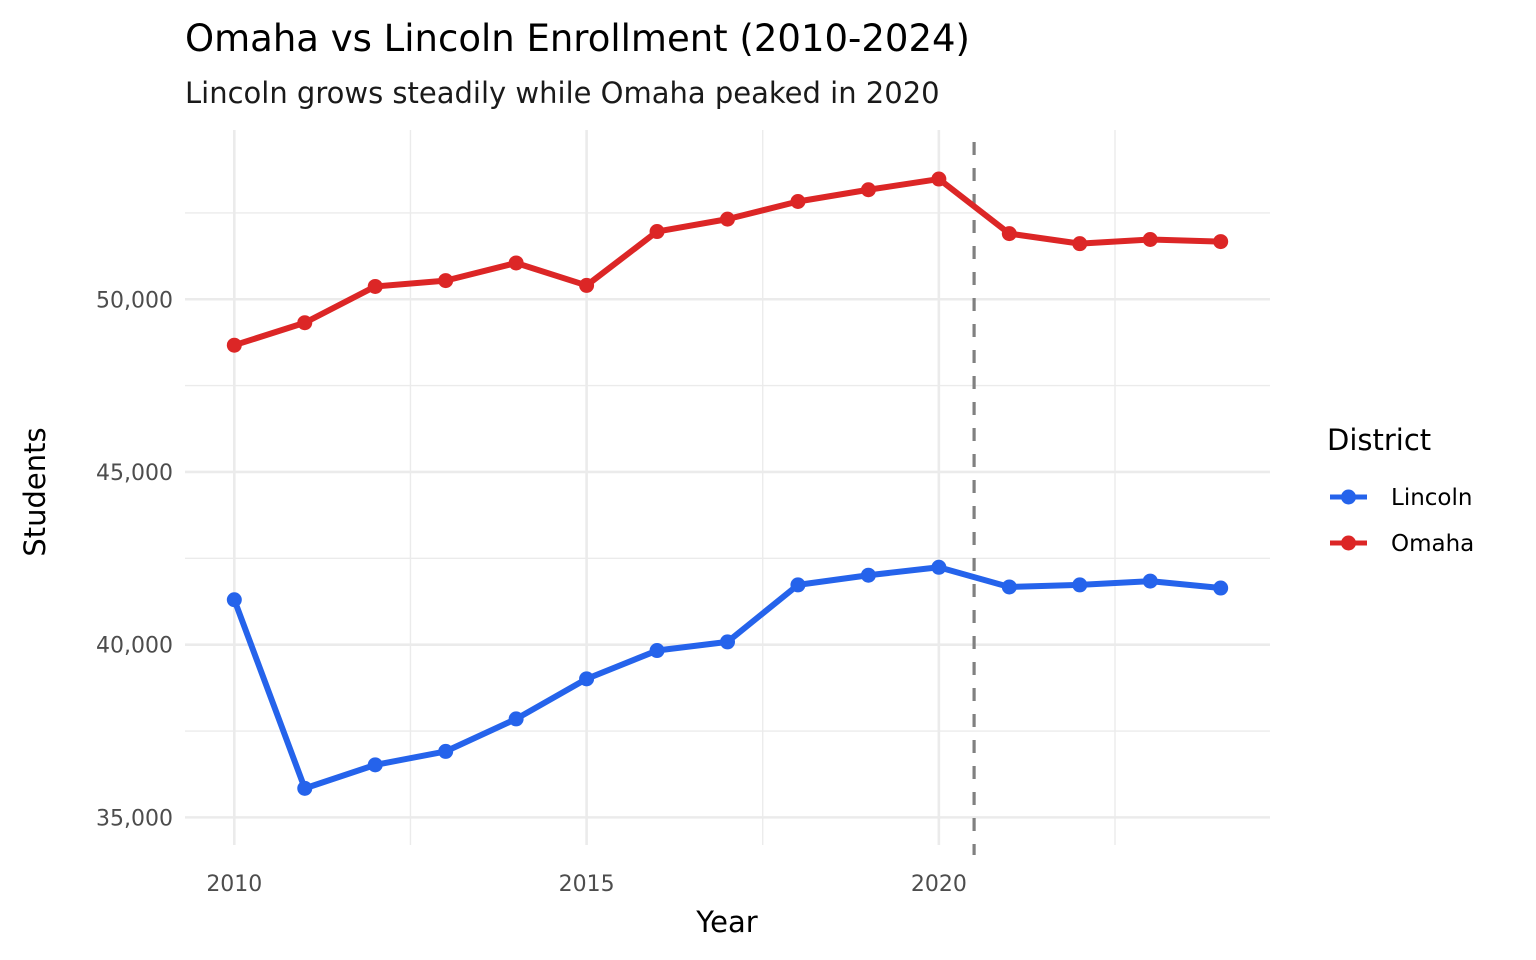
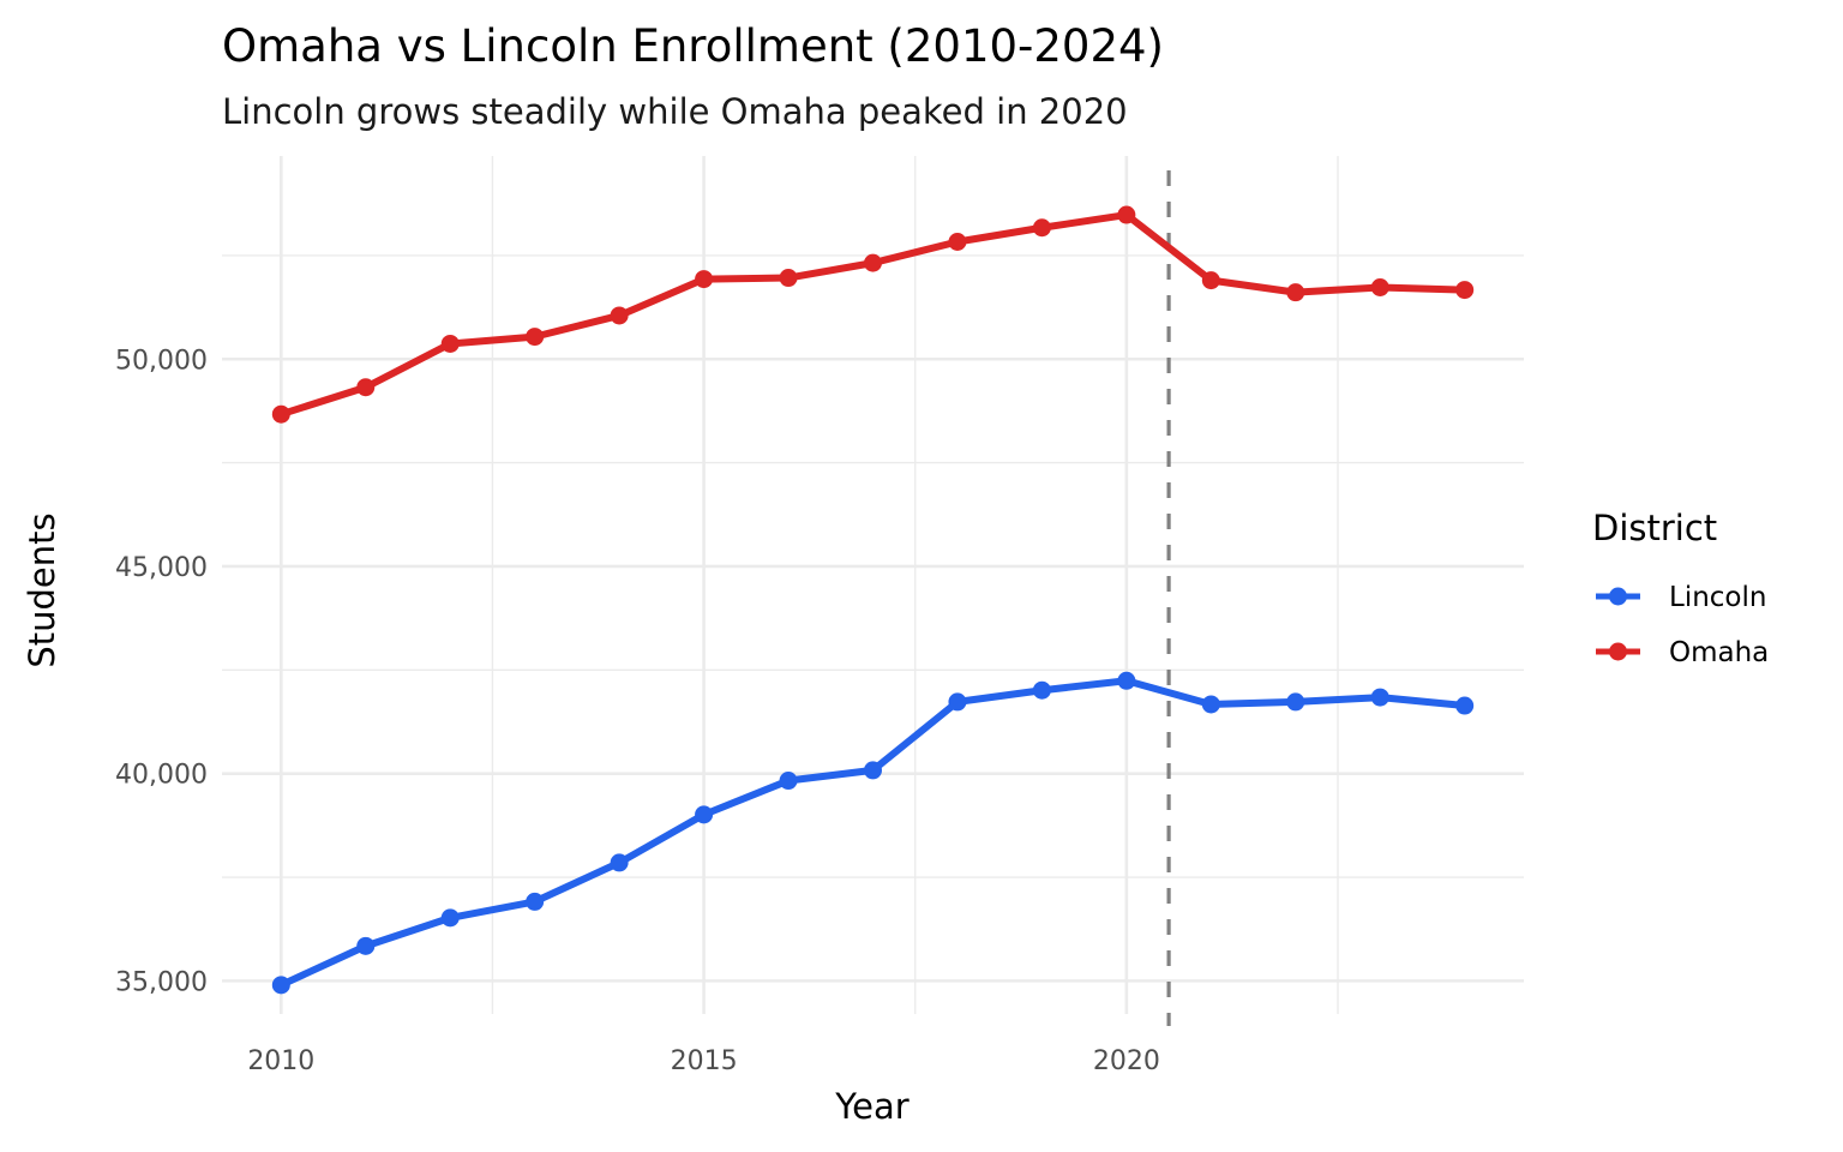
Lincoln/2010: 41300 -> 34900
Omaha/2015: 50400 -> 51900
